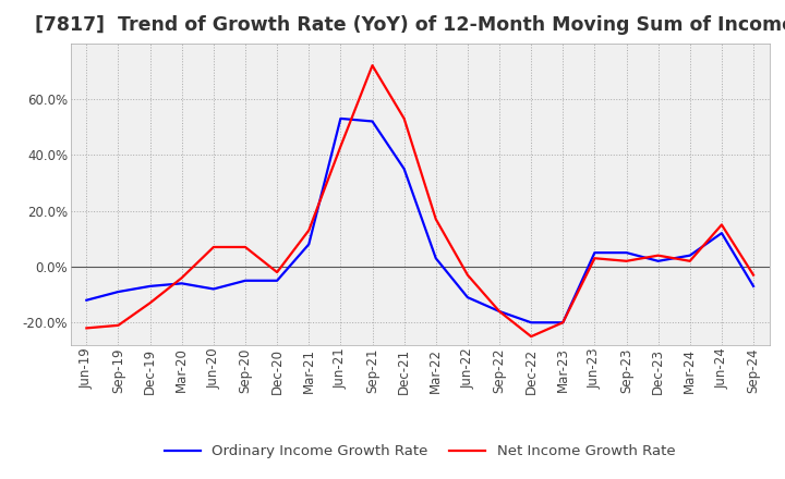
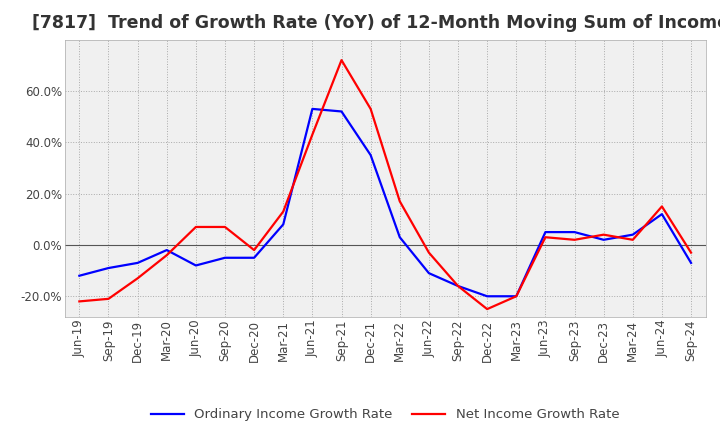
Ordinary Income Growth Rate/Mar-20: -6% -> -2%
